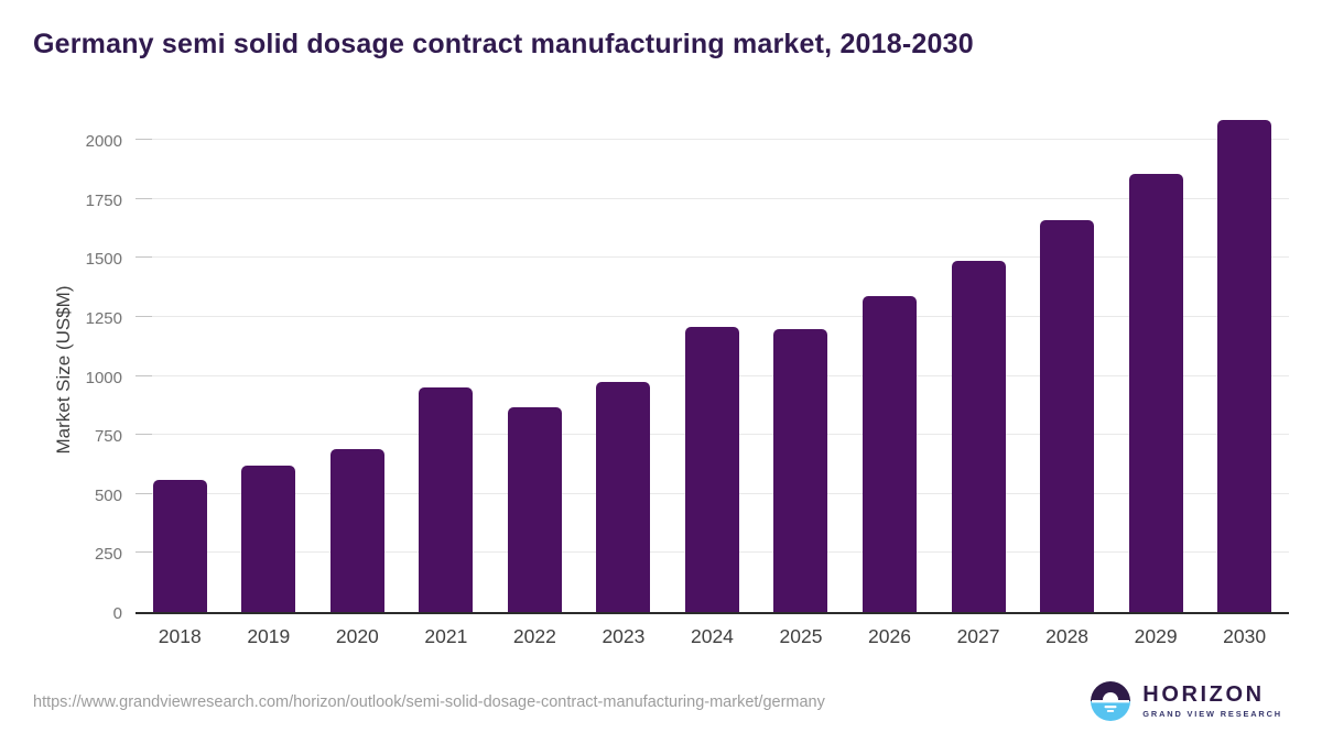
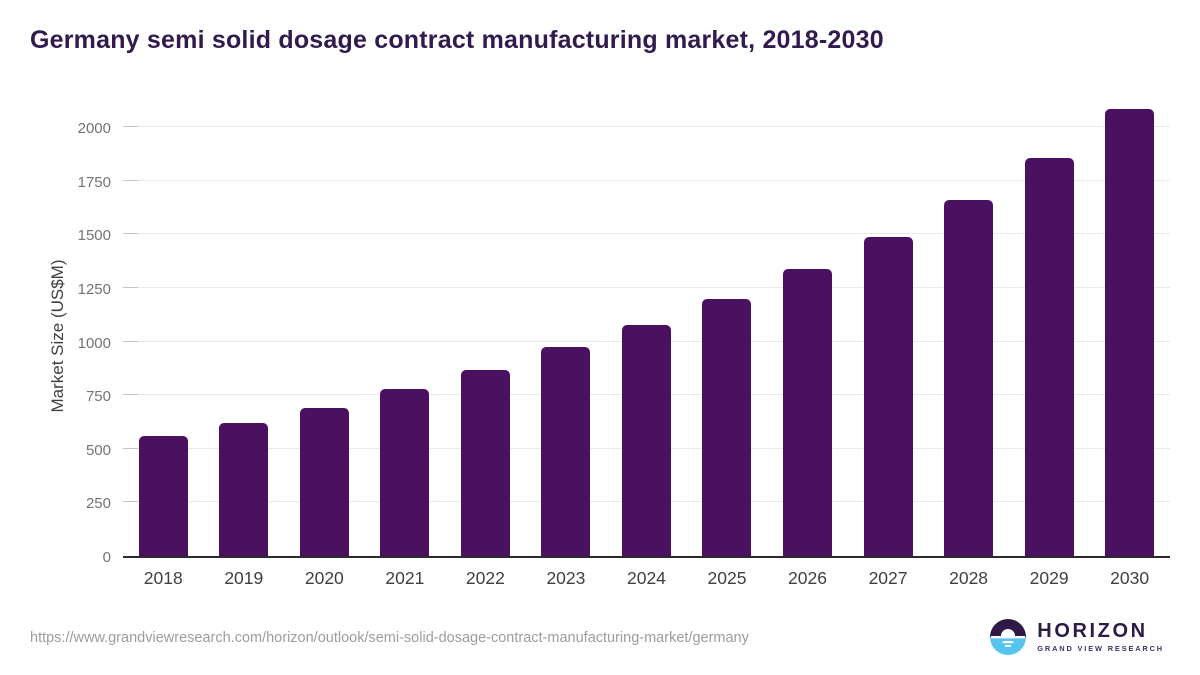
2021: 950 -> 780
2024: 1210 -> 1080
